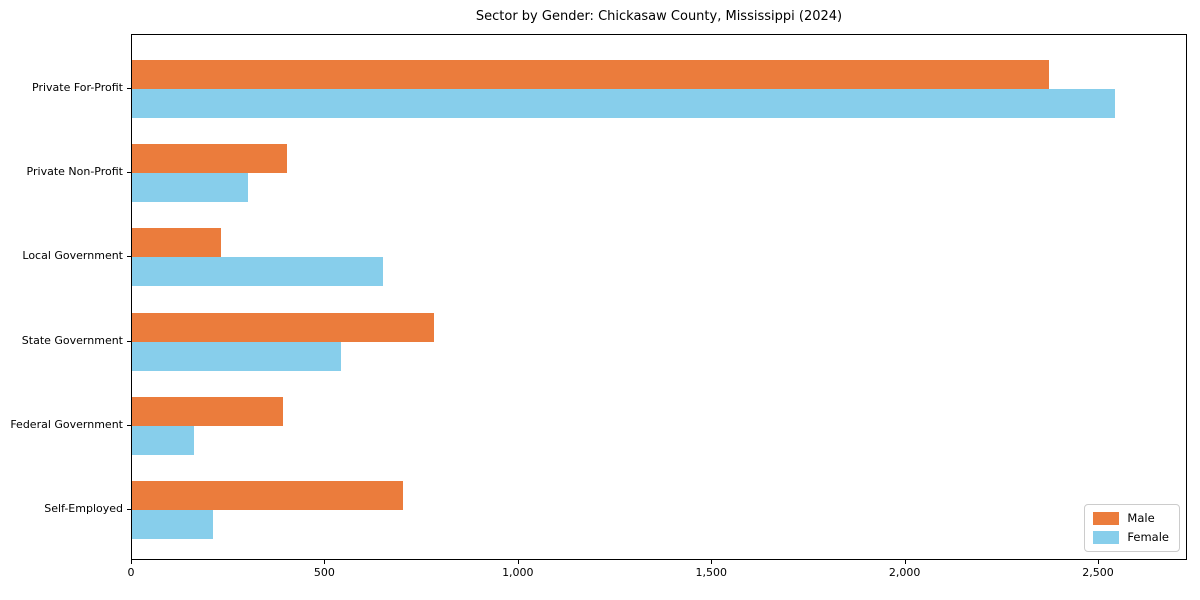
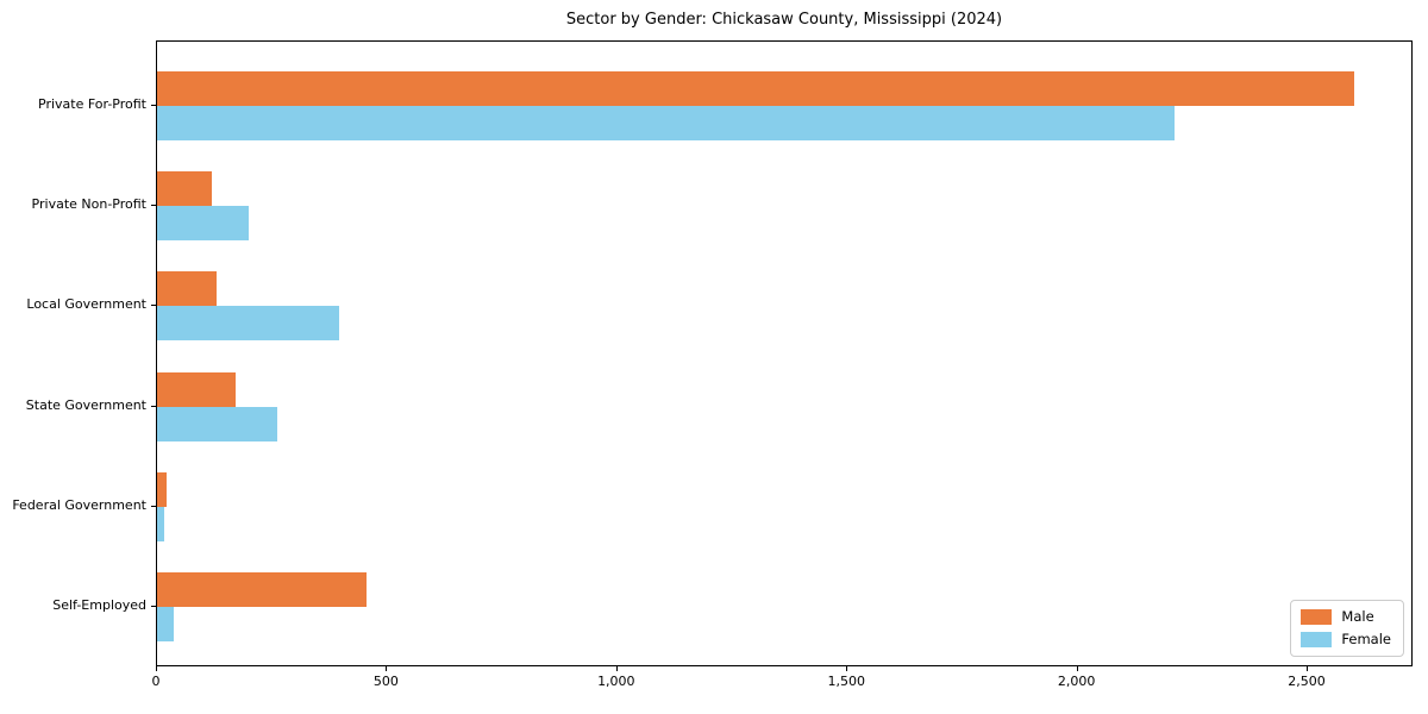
Male/Private For-Profit: 2370 -> 2600
Female/Private For-Profit: 2540 -> 2210
Male/Private Non-Profit: 400 -> 120
Female/Private Non-Profit: 300 -> 200
Male/Local Government: 230 -> 130
Female/Local Government: 650 -> 400
Male/State Government: 780 -> 170
Female/State Government: 540 -> 260
Male/Federal Government: 390 -> 20
Female/Federal Government: 160 -> 20
Male/Self-Employed: 700 -> 460
Female/Self-Employed: 210 -> 40
